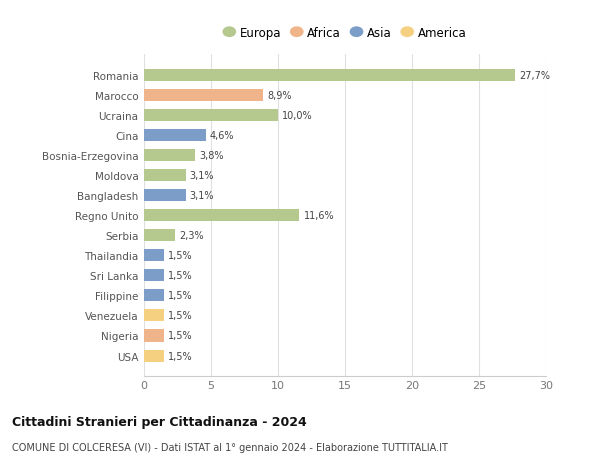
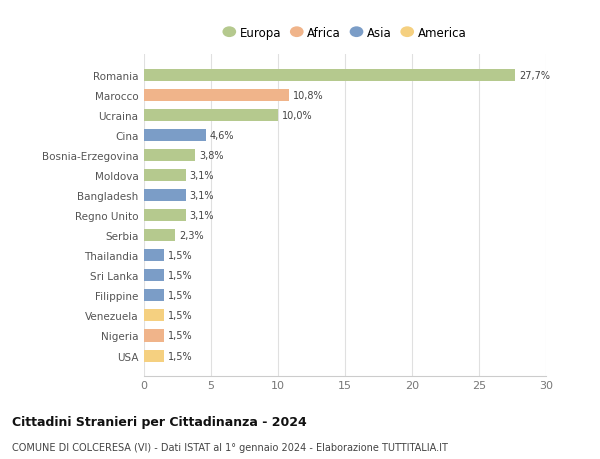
Marocco: 8,9% -> 10,8%
Regno Unito: 11,6% -> 3,1%
